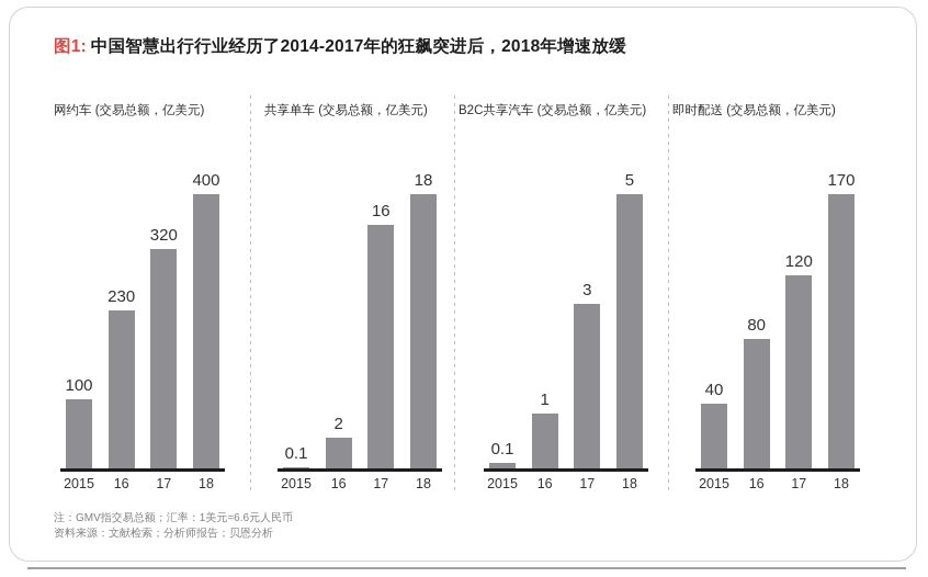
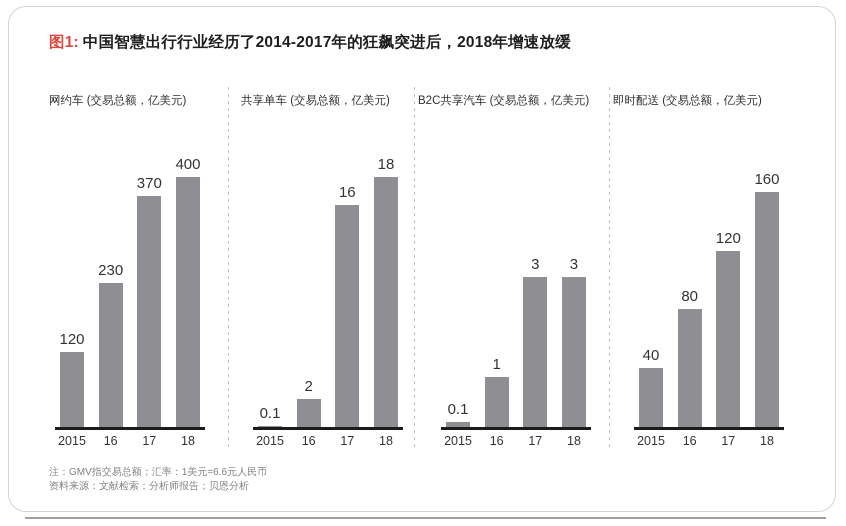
网约车 (交易总额，亿美元)/2015: 100 -> 120
网约车 (交易总额，亿美元)/17: 320 -> 370
B2C共享汽车 (交易总额，亿美元)/18: 5 -> 3
即时配送 (交易总额，亿美元)/18: 170 -> 160
